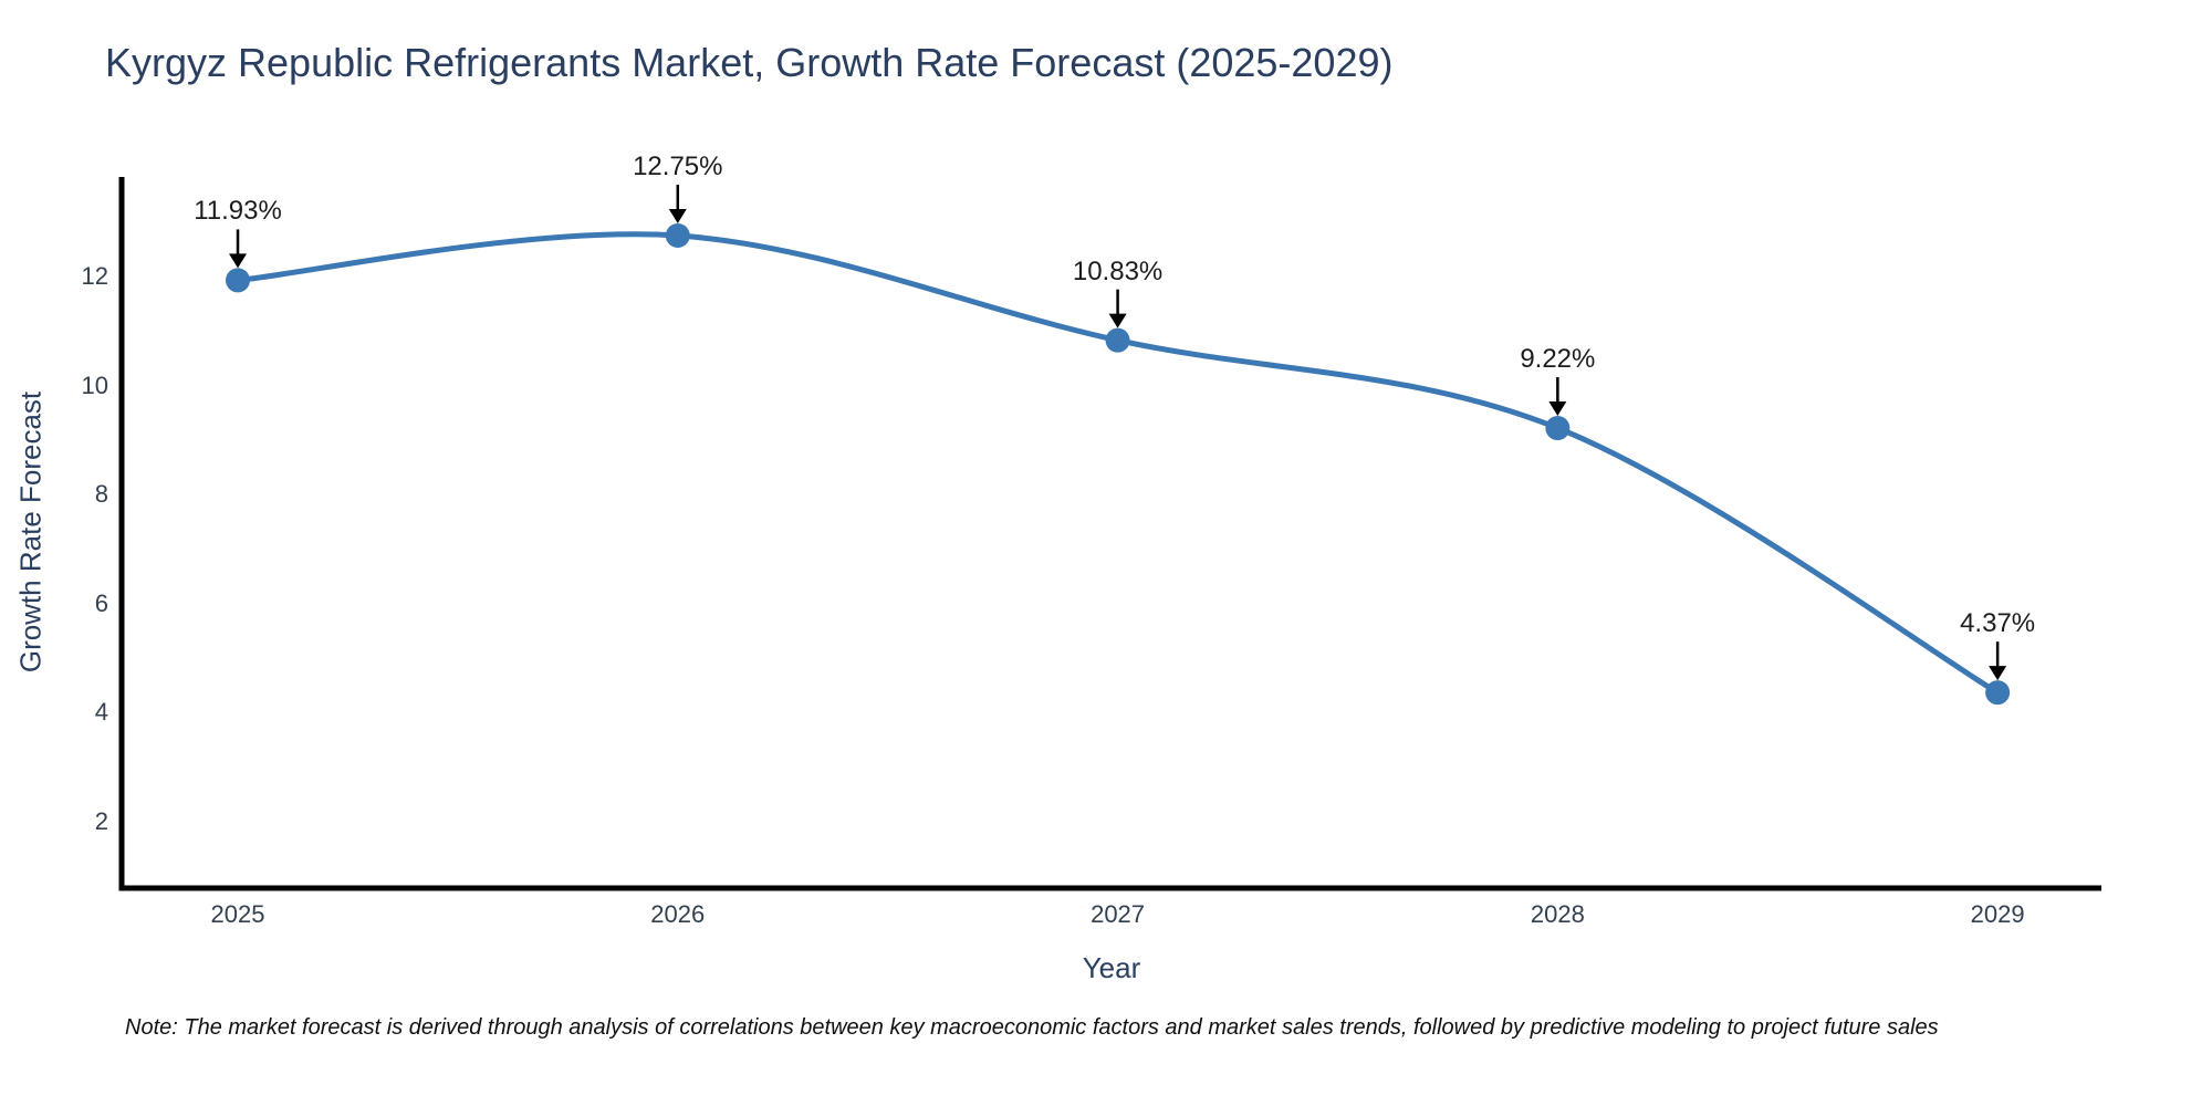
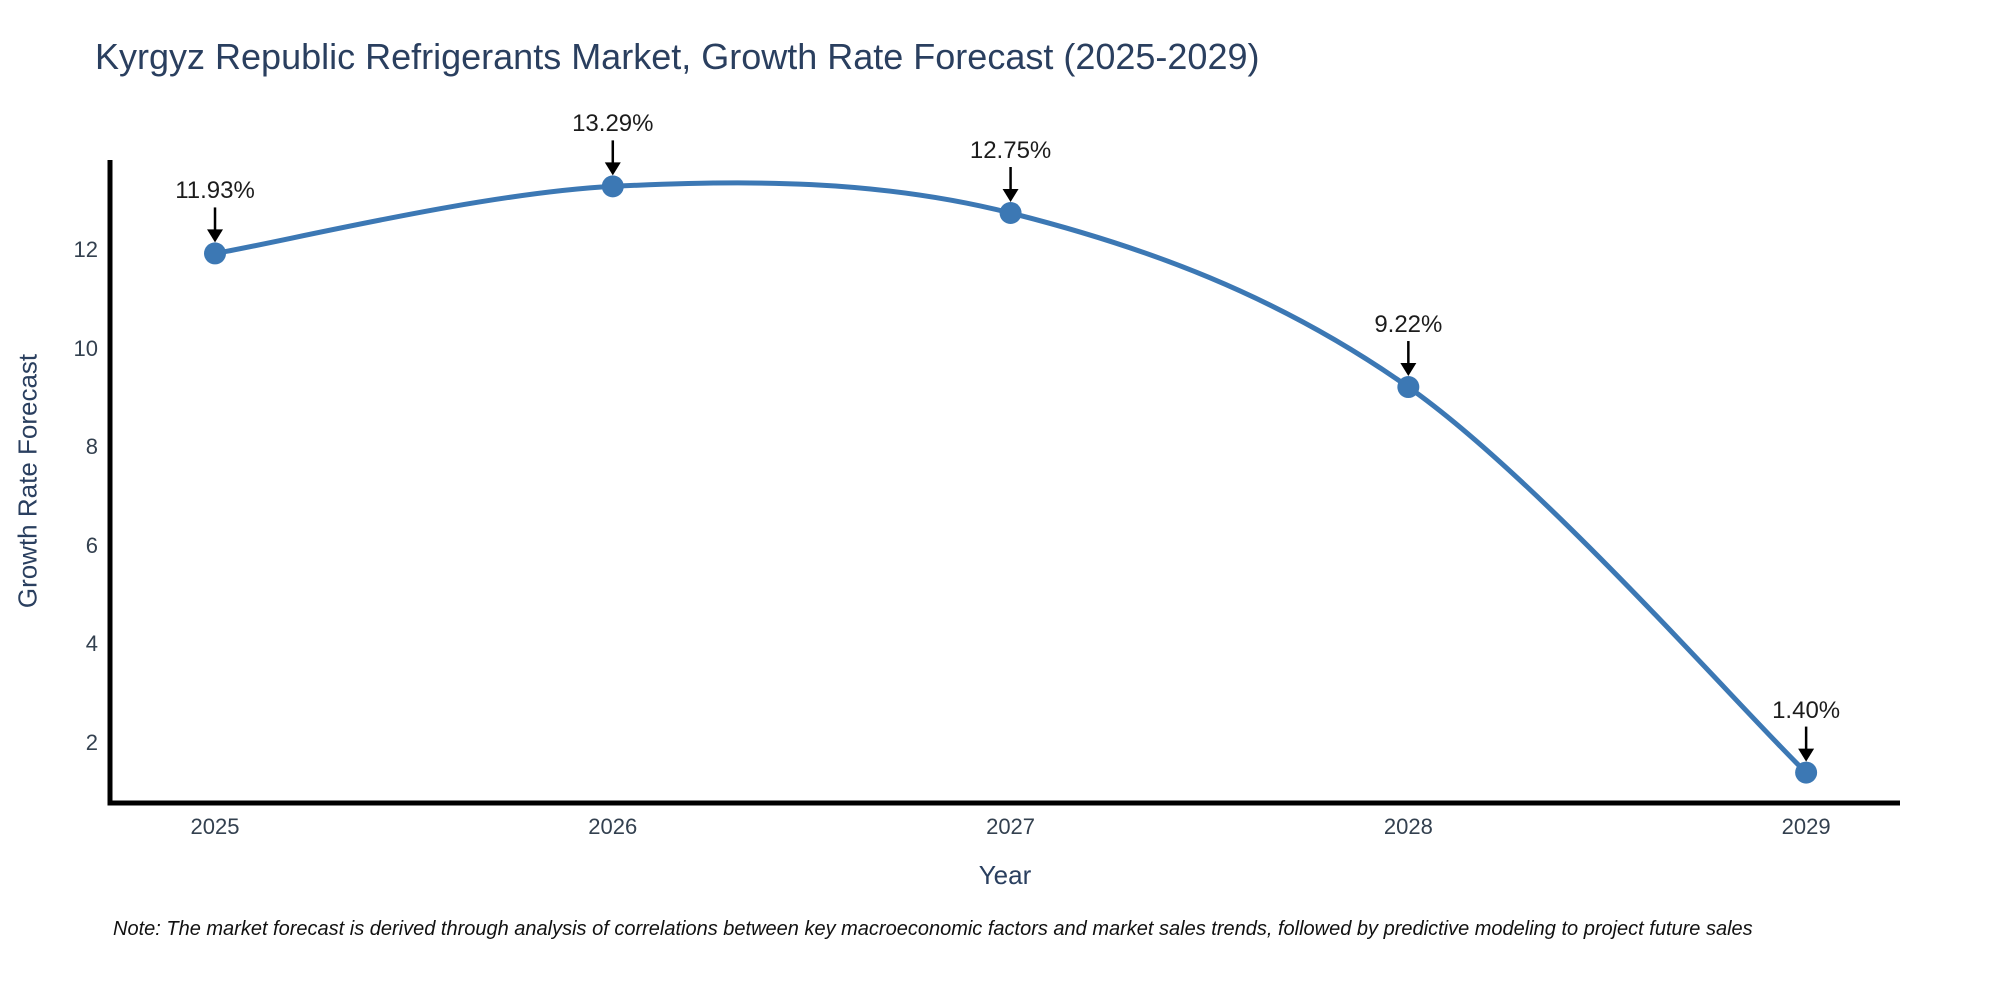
2026: 12.75% -> 13.29%
2027: 10.83% -> 12.75%
2029: 4.37% -> 1.40%
